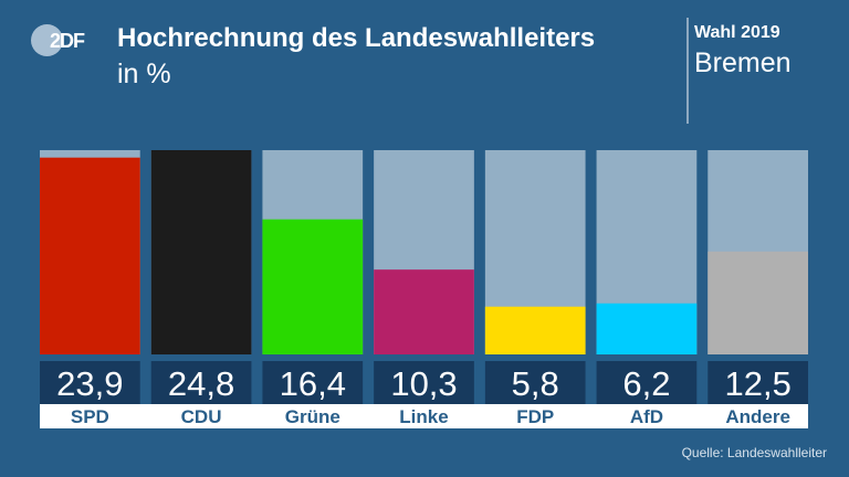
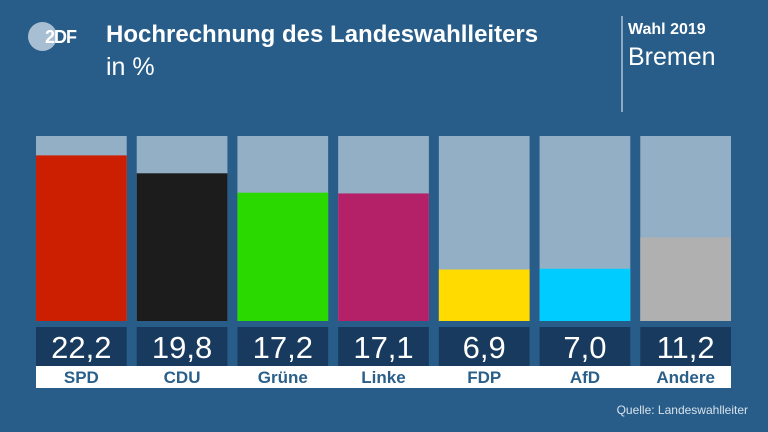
SPD: 23,9 -> 22,2
CDU: 24,8 -> 19,8
Grüne: 16,4 -> 17,2
Linke: 10,3 -> 17,1
FDP: 5,8 -> 6,9
AfD: 6,2 -> 7,0
Andere: 12,5 -> 11,2
